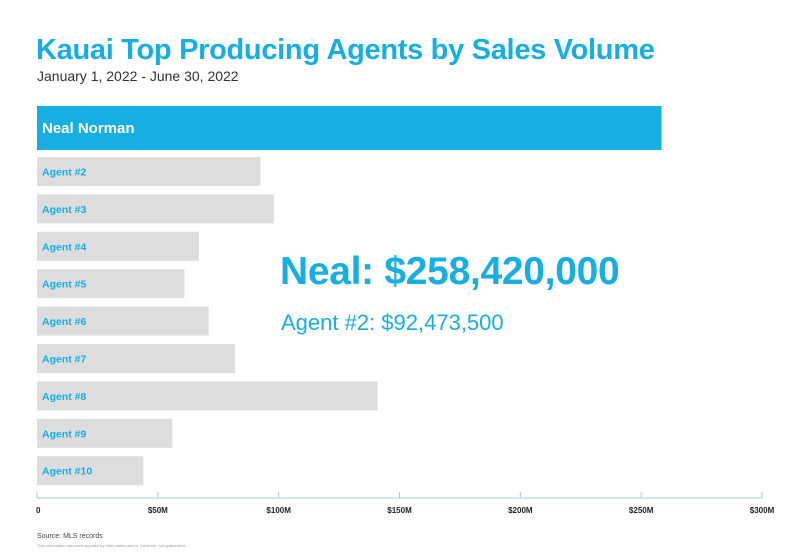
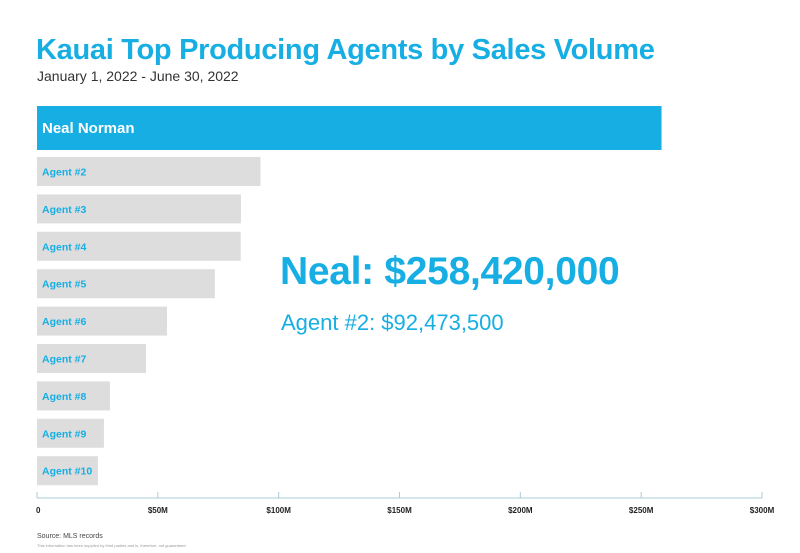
Agent #3: $98M -> $84M
Agent #4: $67M -> $84M
Agent #5: $61M -> $74M
Agent #6: $71M -> $54M
Agent #7: $82M -> $45M
Agent #8: $141M -> $30M
Agent #9: $56M -> $28M
Agent #10: $44M -> $25M
